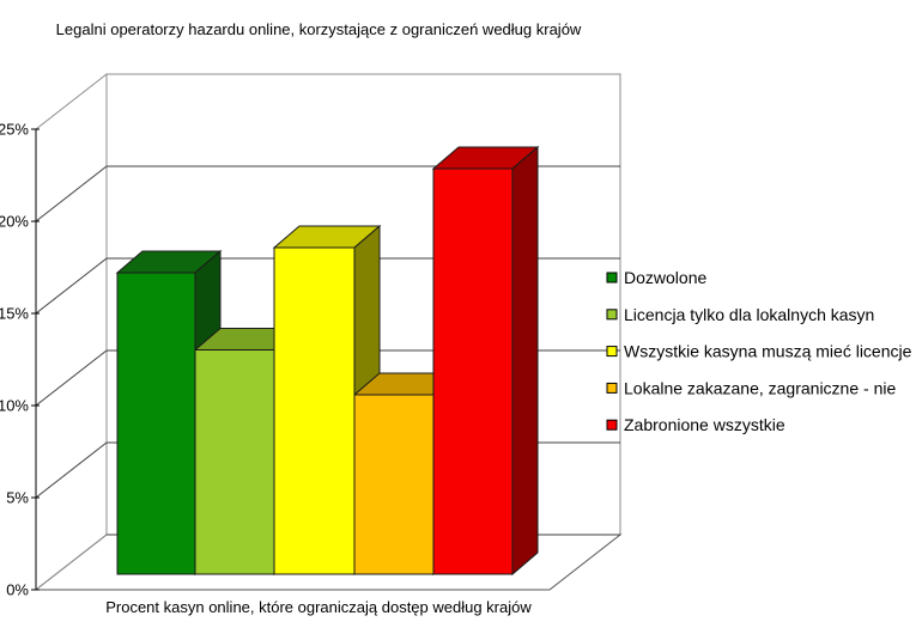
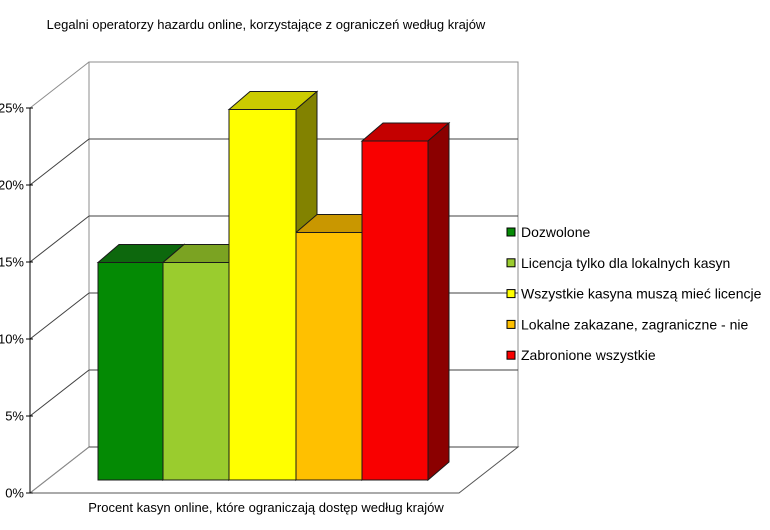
Dozwolone: 16.8% -> 14.5%
Licencja tylko dla lokalnych kasyn: 12.5% -> 14.5%
Wszystkie kasyna muszą mieć licencje: 18.2% -> 24.7%
Lokalne zakazane, zagraniczne - nie: 10.0% -> 16.5%
